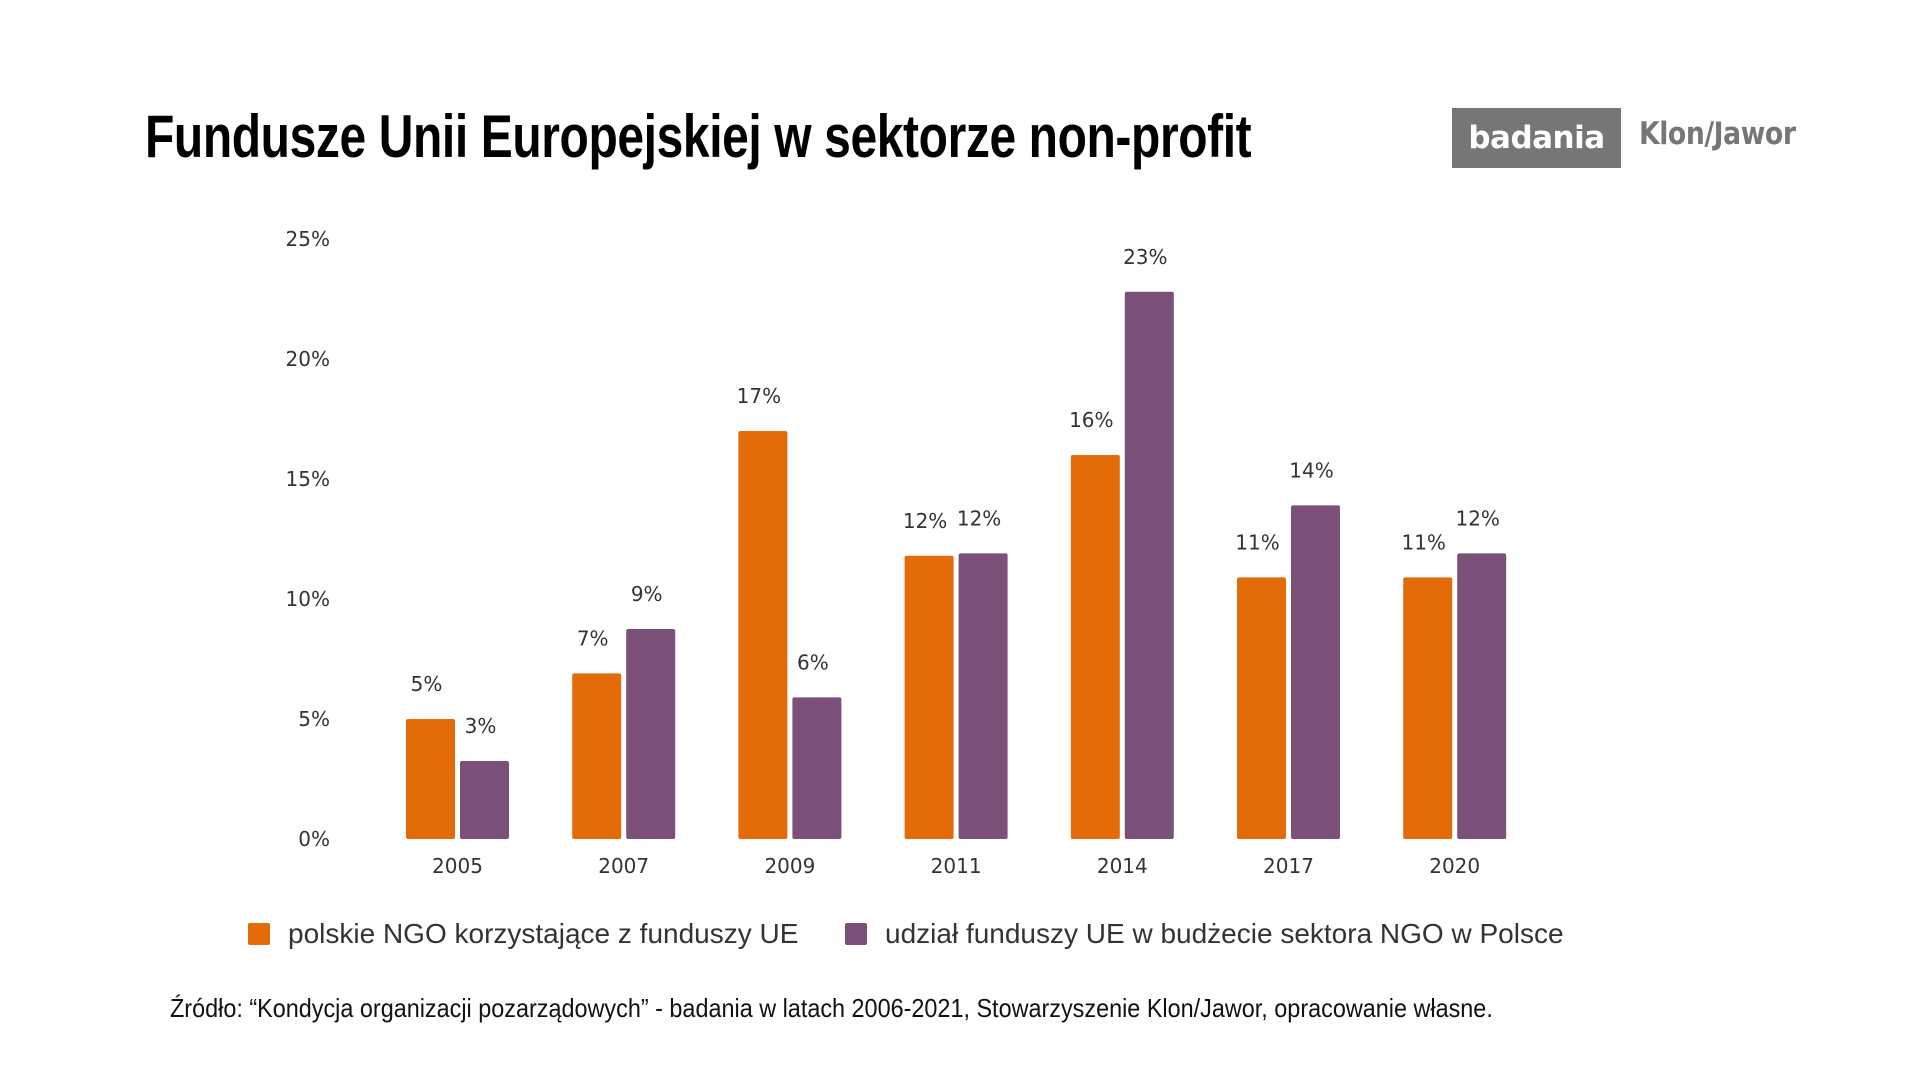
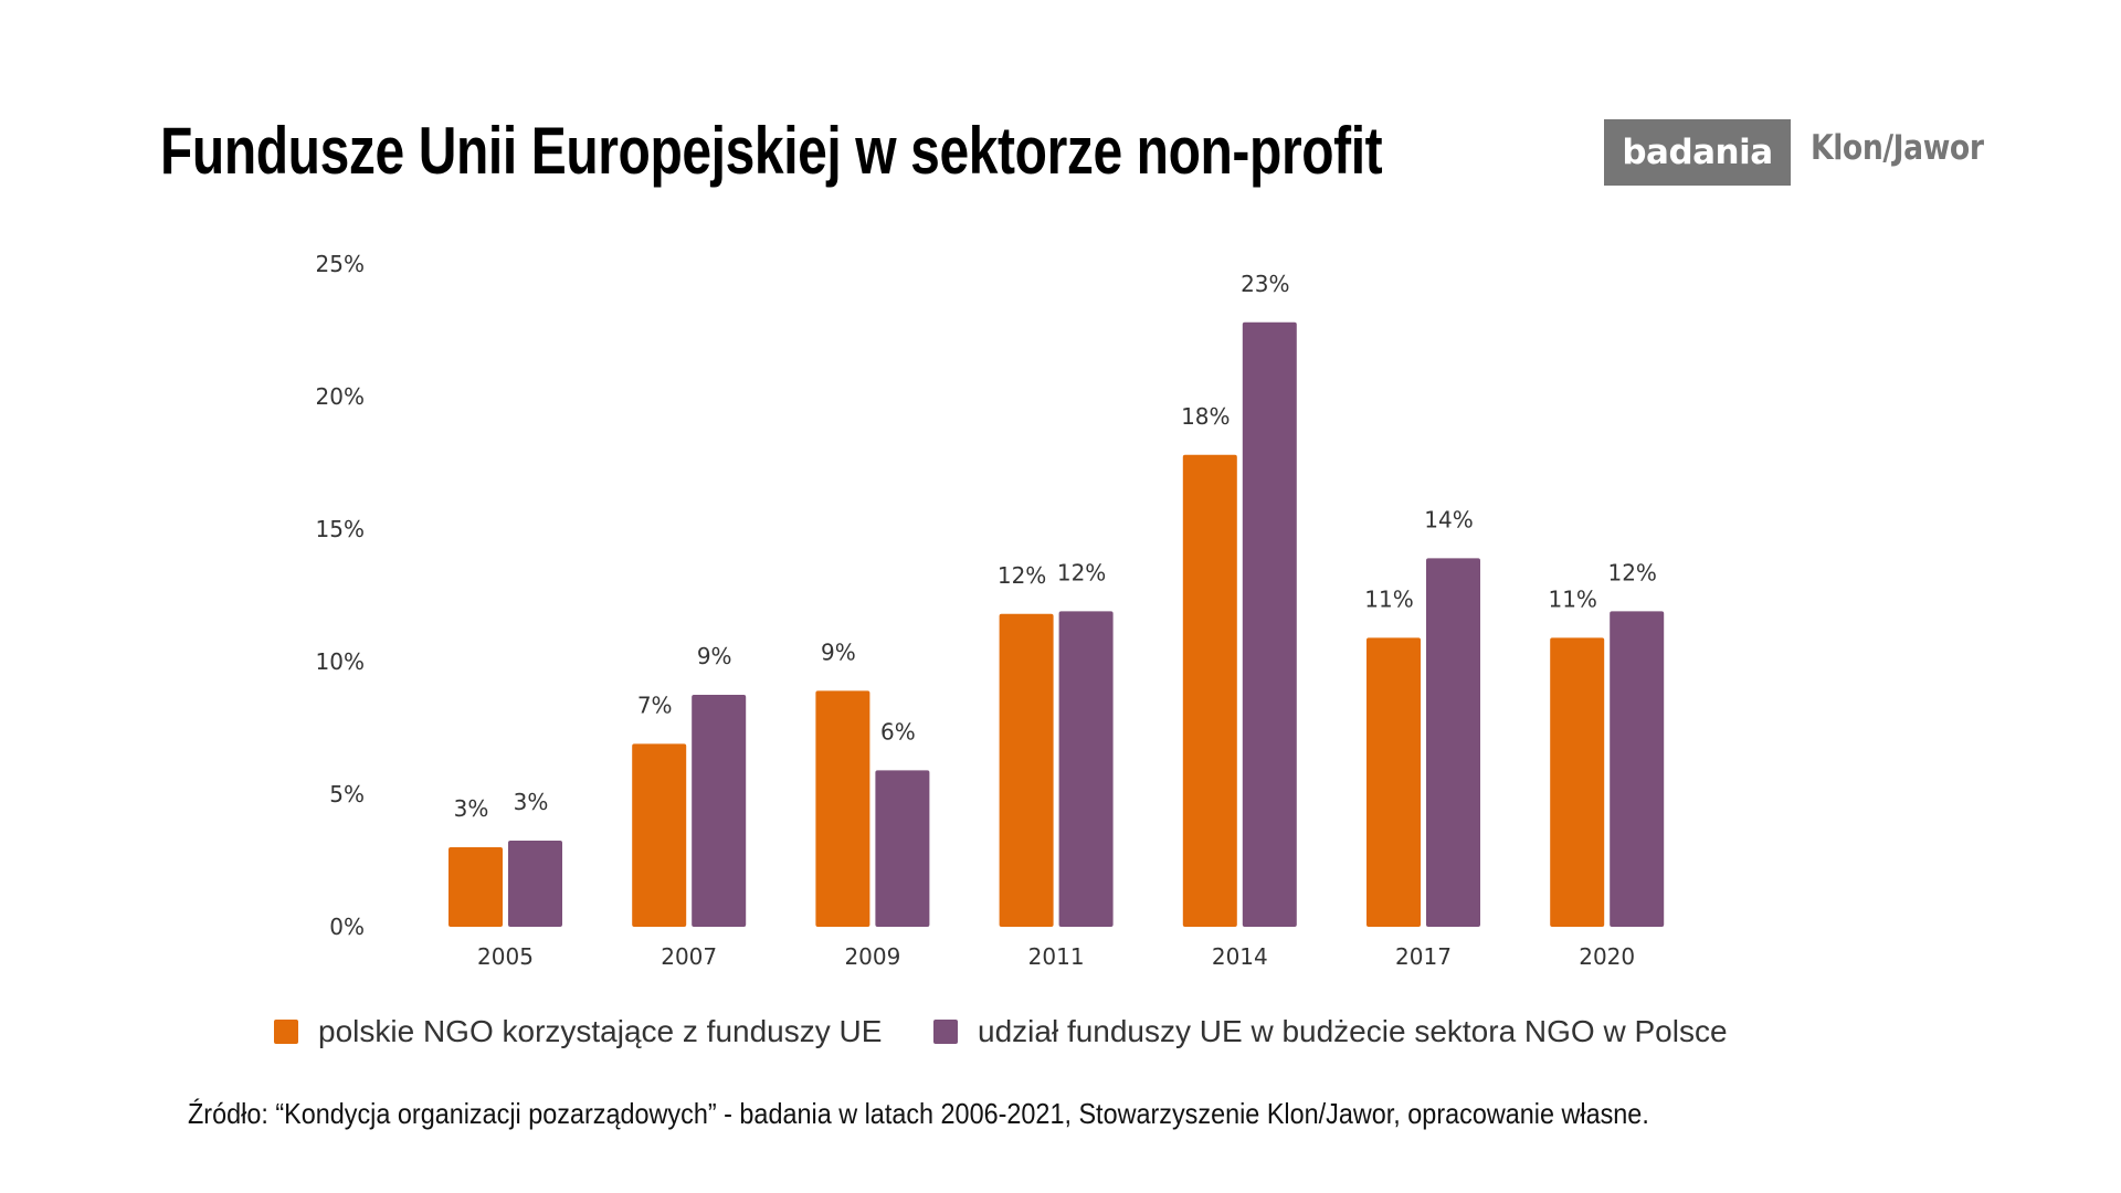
polskie NGO korzystające z funduszy UE/2005: 5% -> 3%
polskie NGO korzystające z funduszy UE/2009: 17% -> 9%
polskie NGO korzystające z funduszy UE/2014: 16% -> 18%
